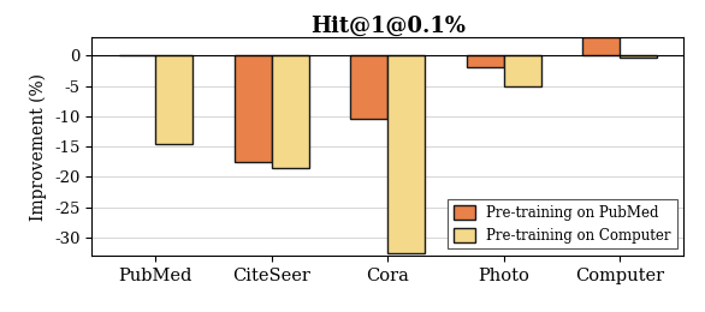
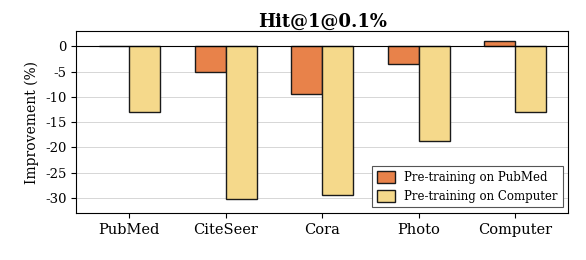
Pre-training on Computer/PubMed: -14.5 -> -13.0
Pre-training on PubMed/CiteSeer: -17.5 -> -5.0
Pre-training on Computer/CiteSeer: -18.5 -> -30.2
Pre-training on PubMed/Cora: -10.5 -> -9.4
Pre-training on Computer/Cora: -32.5 -> -29.4
Pre-training on PubMed/Photo: -2.0 -> -3.4
Pre-training on Computer/Photo: -5.0 -> -18.8
Pre-training on PubMed/Computer: 3.0 -> 1.0
Pre-training on Computer/Computer: -0.3 -> -13.0
